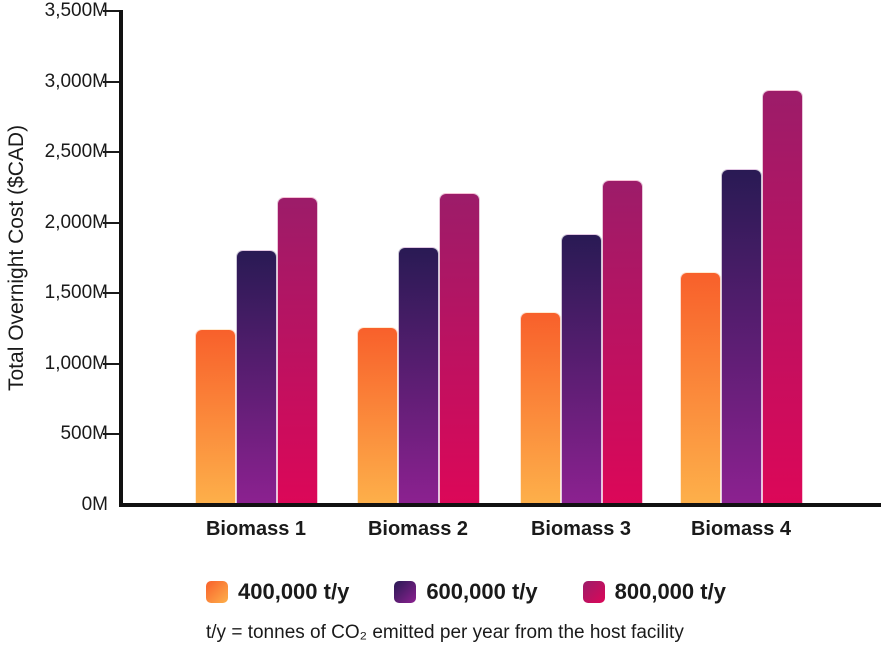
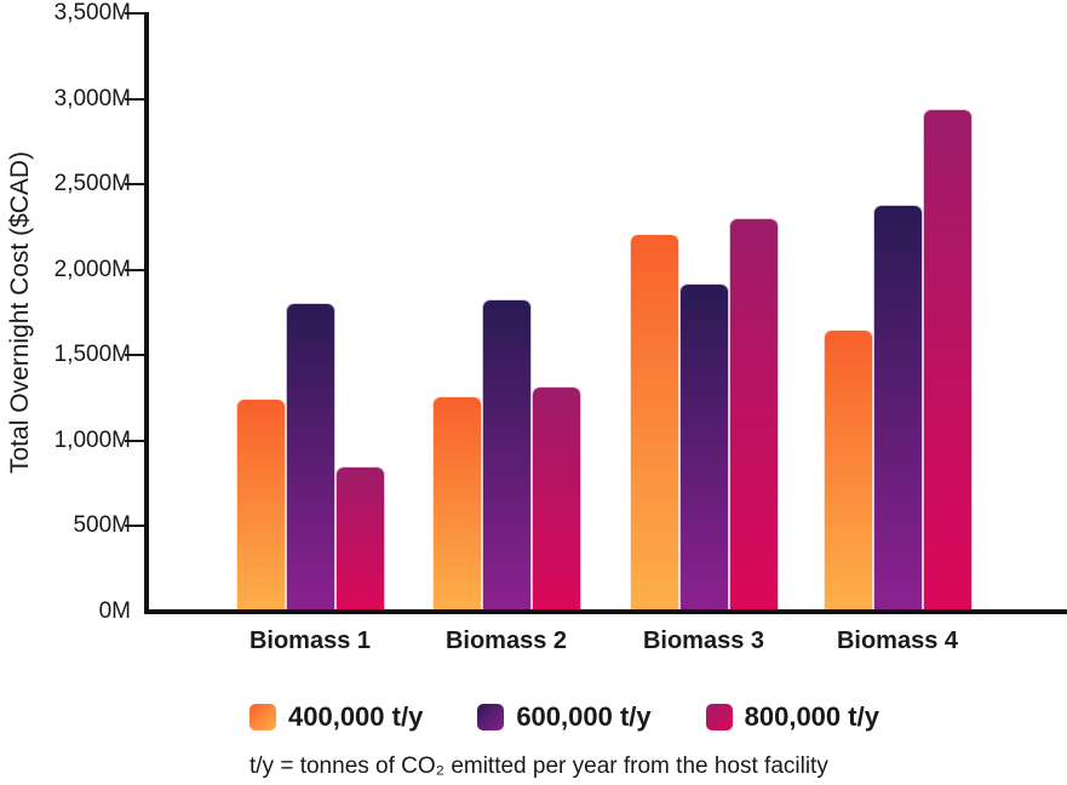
800,000 t/y/Biomass 1: 2180M -> 850M
800,000 t/y/Biomass 2: 2210M -> 1320M
400,000 t/y/Biomass 3: 1370M -> 2210M
